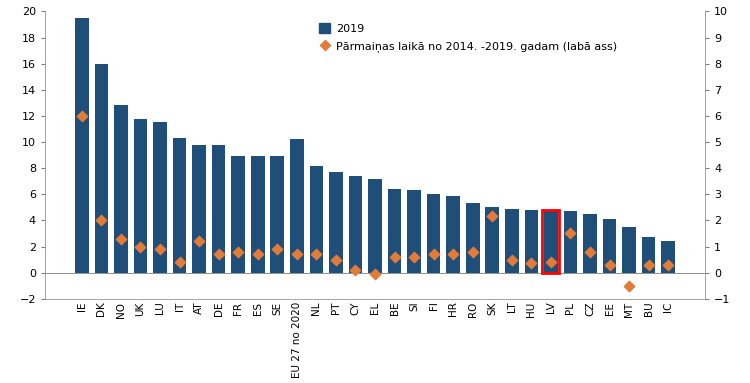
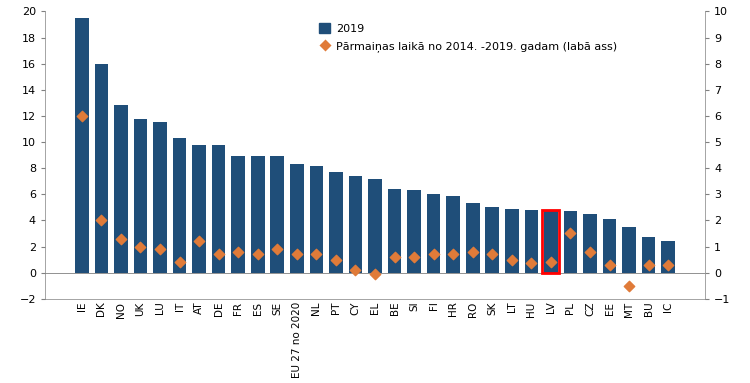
2019/EU 27 no 2020: 10.2 -> 8.3
Pārmaiņas laikā no 2014. -2019. gadam (labā ass)/SK: 2.15 -> 0.70
